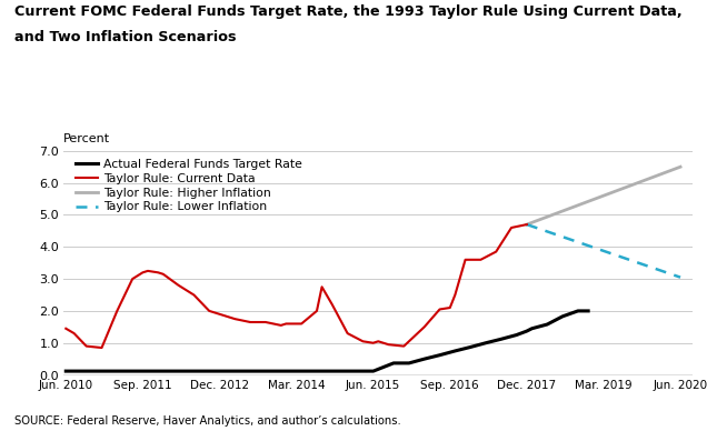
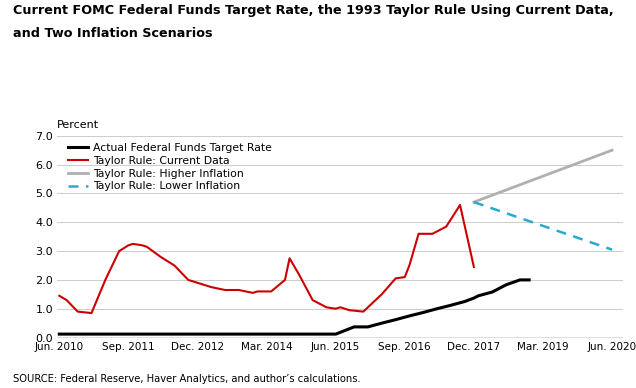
Taylor Rule: Current Data/Dec. 2017: 4.70 -> 2.45
